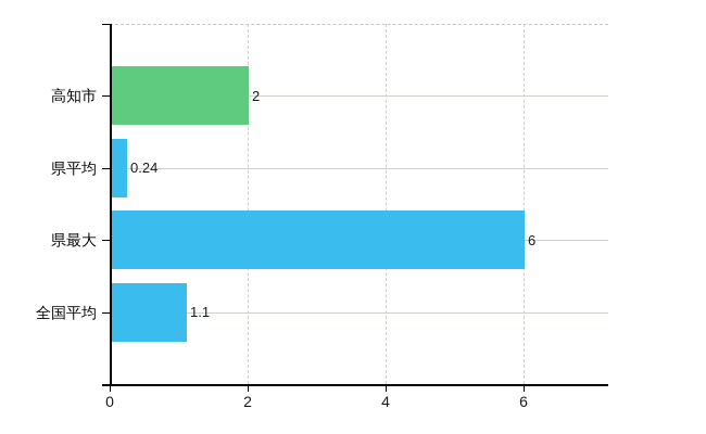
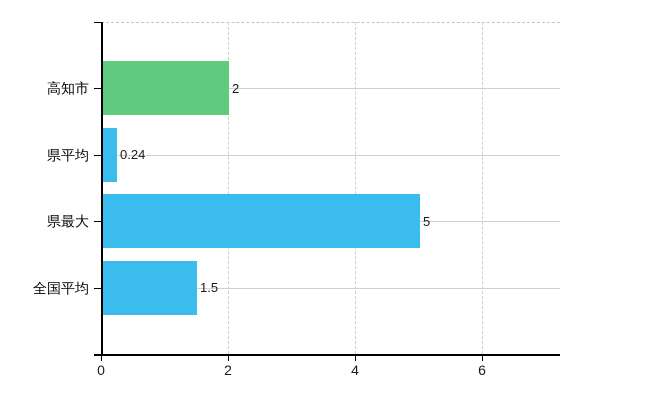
県最大: 6 -> 5
全国平均: 1.1 -> 1.5
